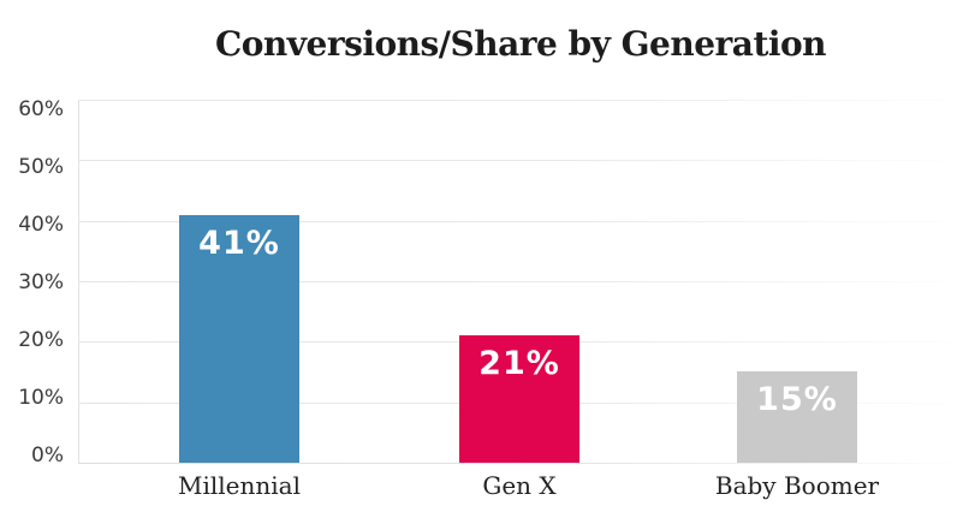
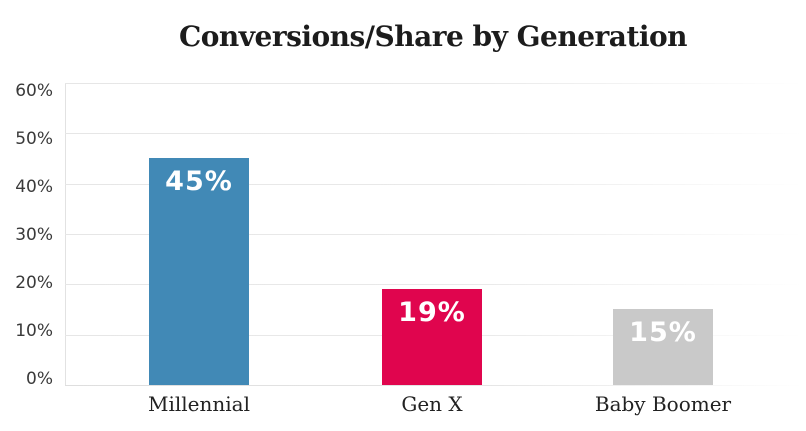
Millennial: 41% -> 45%
Gen X: 21% -> 19%
